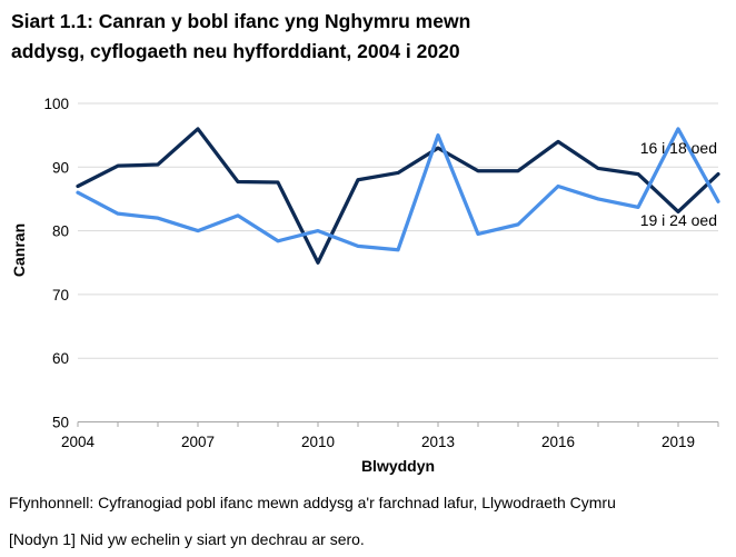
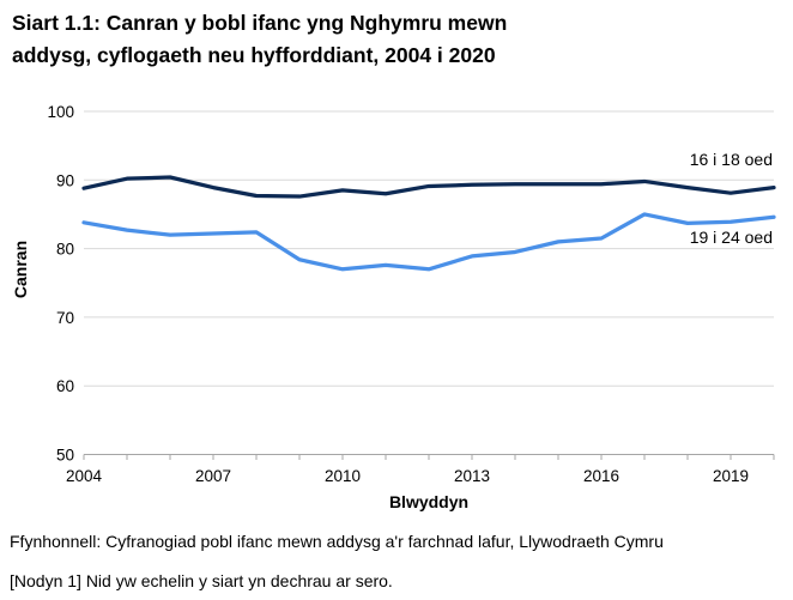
16 i 18 oed/2004: 87 -> 89
19 i 24 oed/2004: 86 -> 84
16 i 18 oed/2007: 96 -> 89
19 i 24 oed/2007: 80 -> 82
16 i 18 oed/2010: 75 -> 88
19 i 24 oed/2010: 80 -> 77
16 i 18 oed/2013: 93 -> 89
19 i 24 oed/2013: 95 -> 79
16 i 18 oed/2016: 94 -> 89
19 i 24 oed/2016: 87 -> 82
16 i 18 oed/2019: 83 -> 88
19 i 24 oed/2019: 96 -> 84
